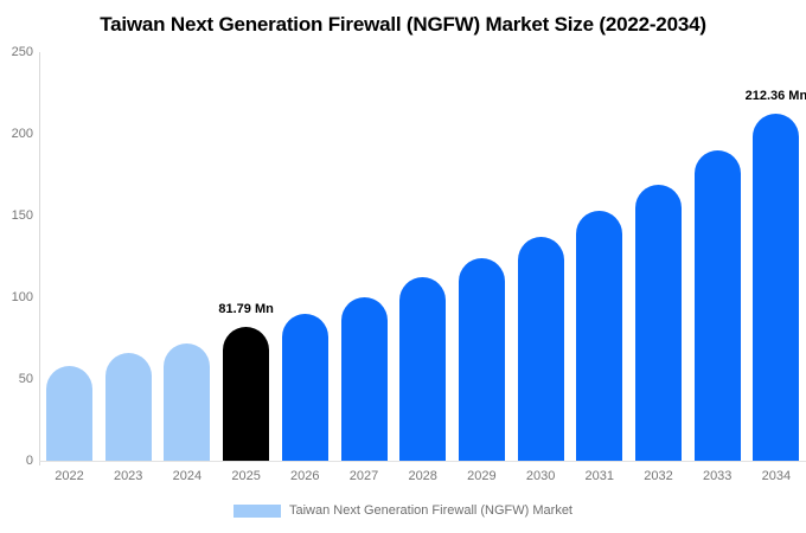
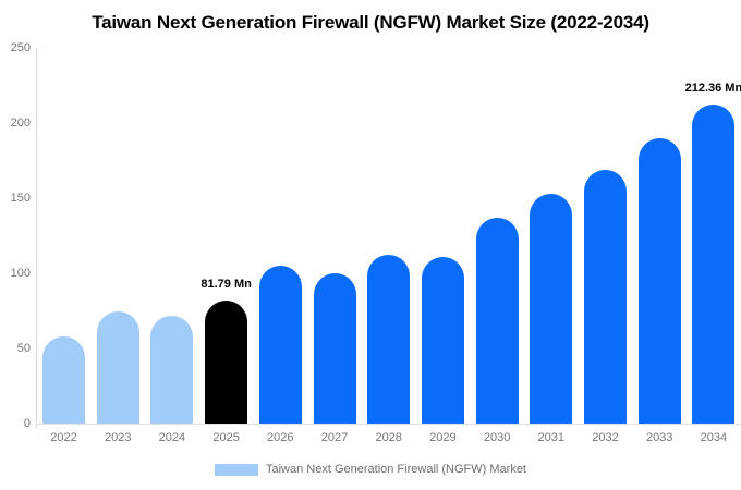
2023: 66 -> 75
2026: 90 -> 105
2029: 124 -> 111
